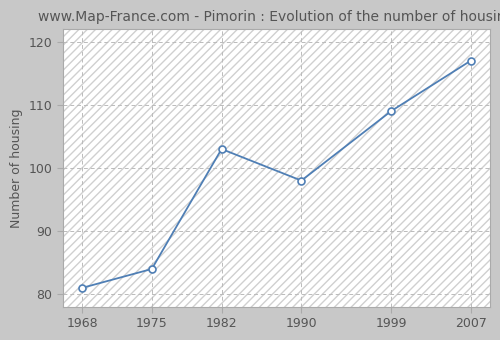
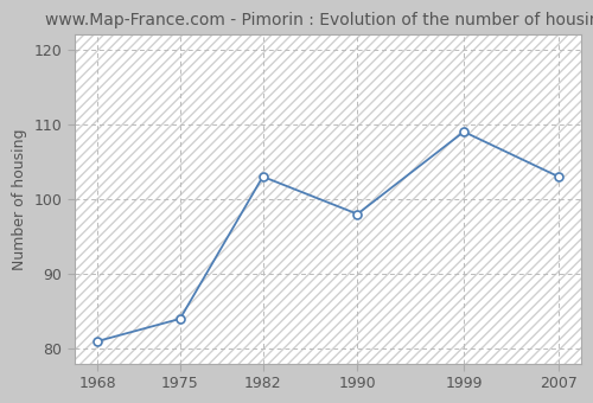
2007: 117 -> 103
